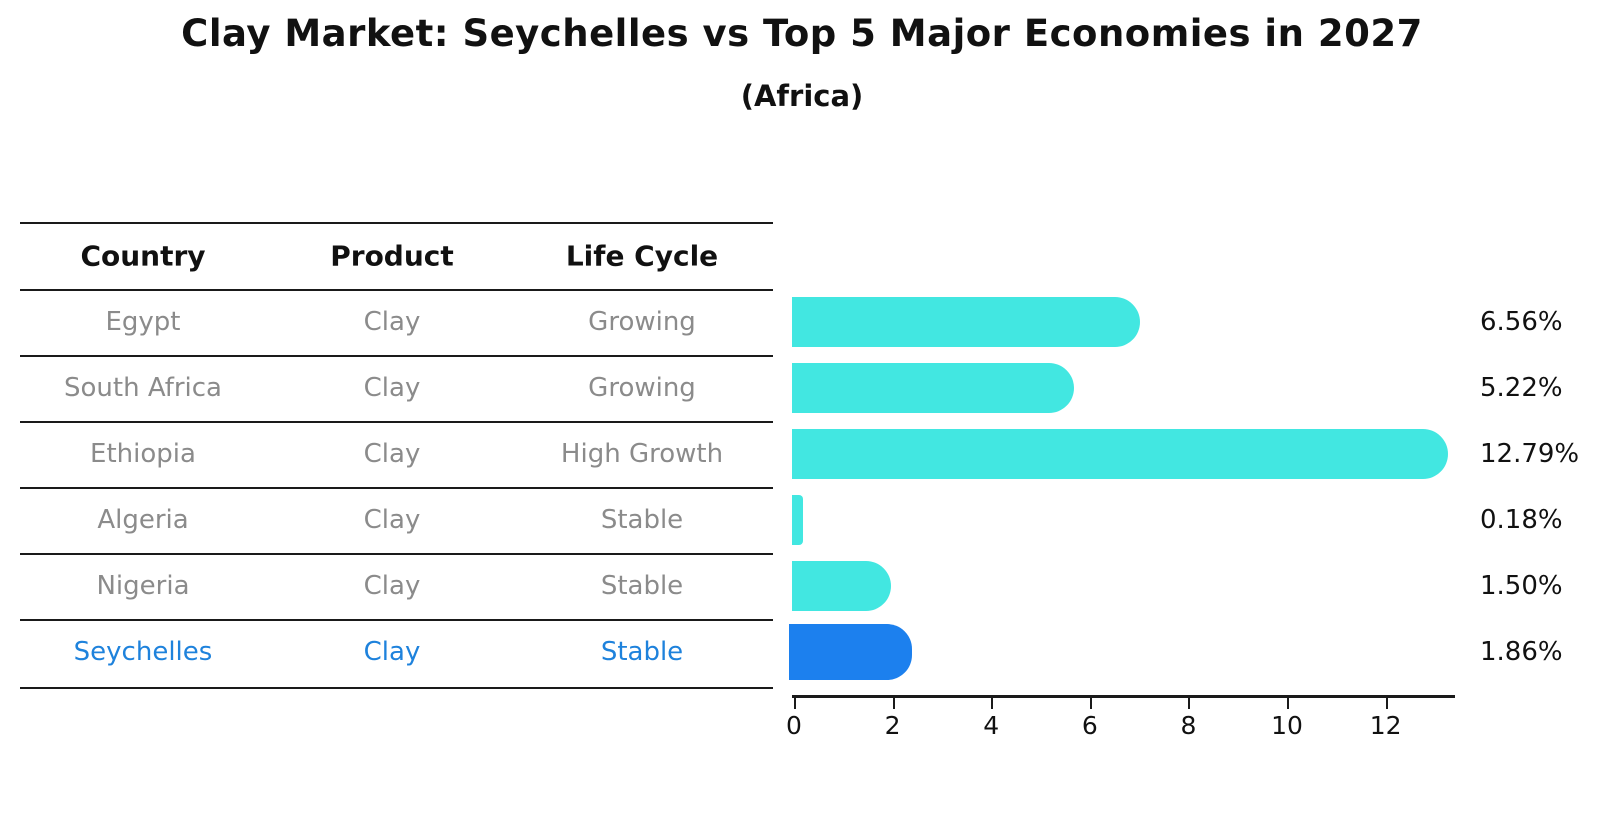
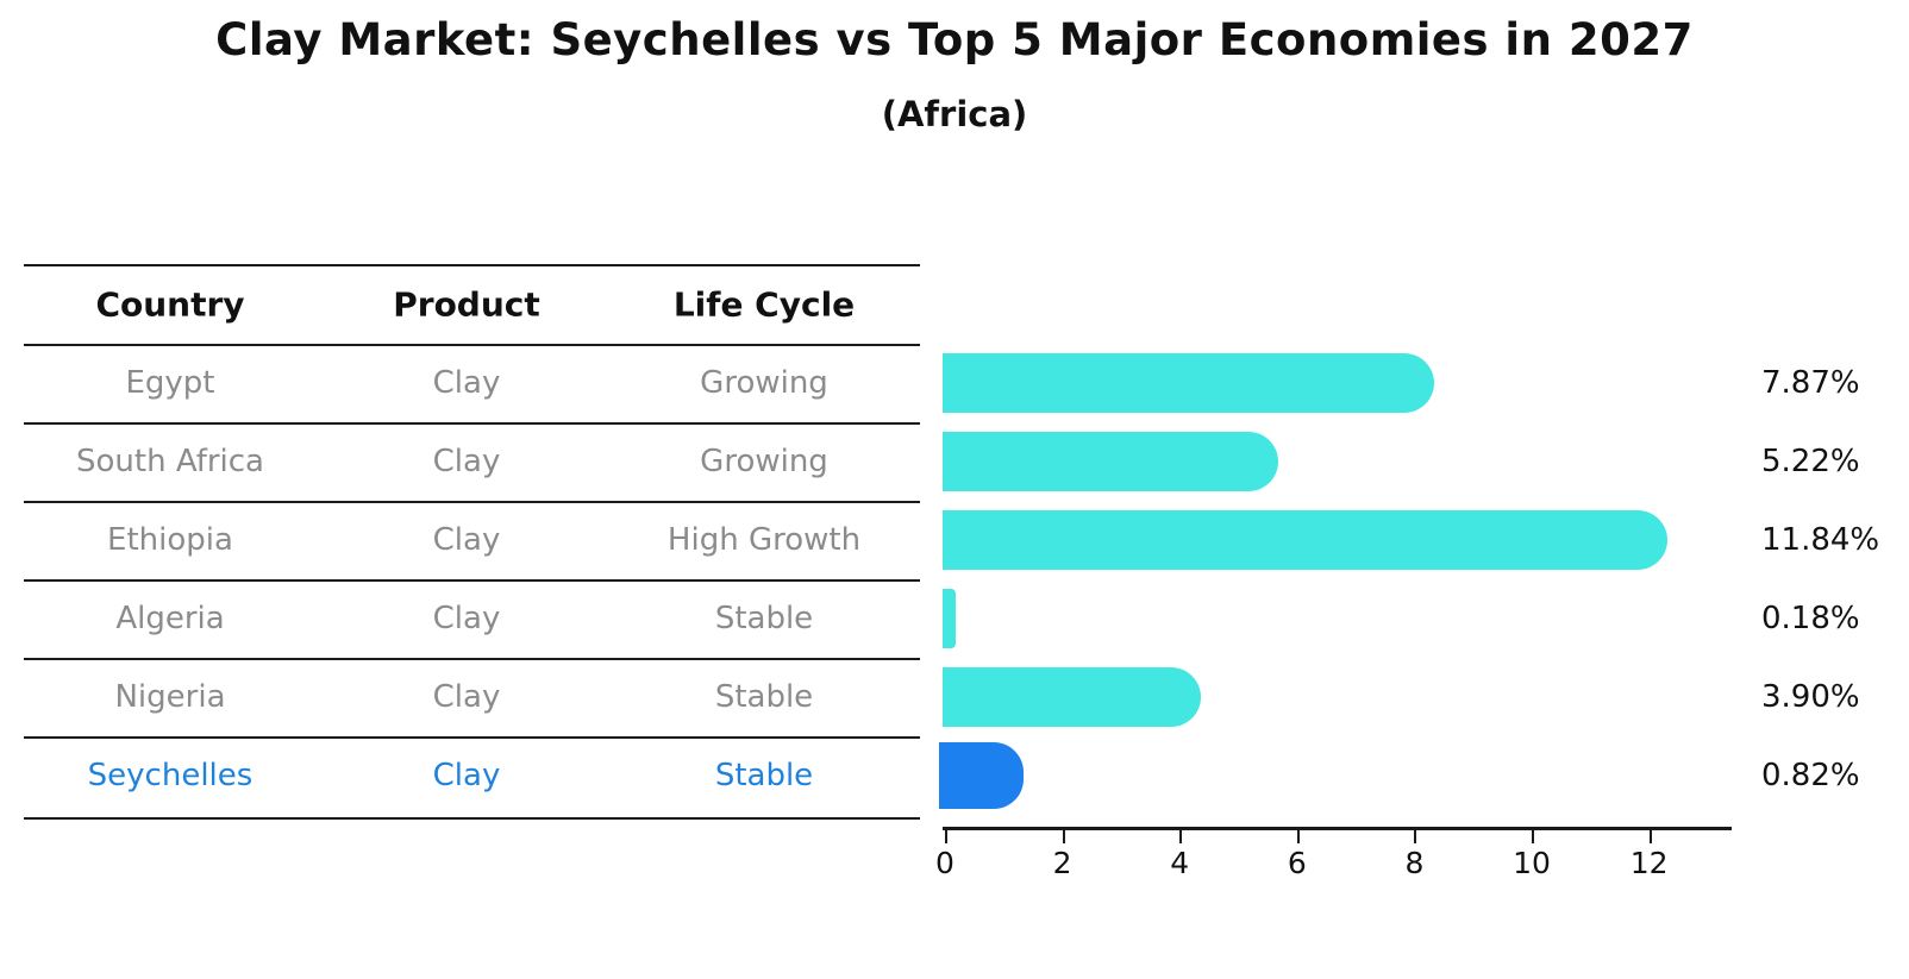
Egypt: 6.56% -> 7.87%
Ethiopia: 12.79% -> 11.84%
Nigeria: 1.50% -> 3.90%
Seychelles: 1.86% -> 0.82%
